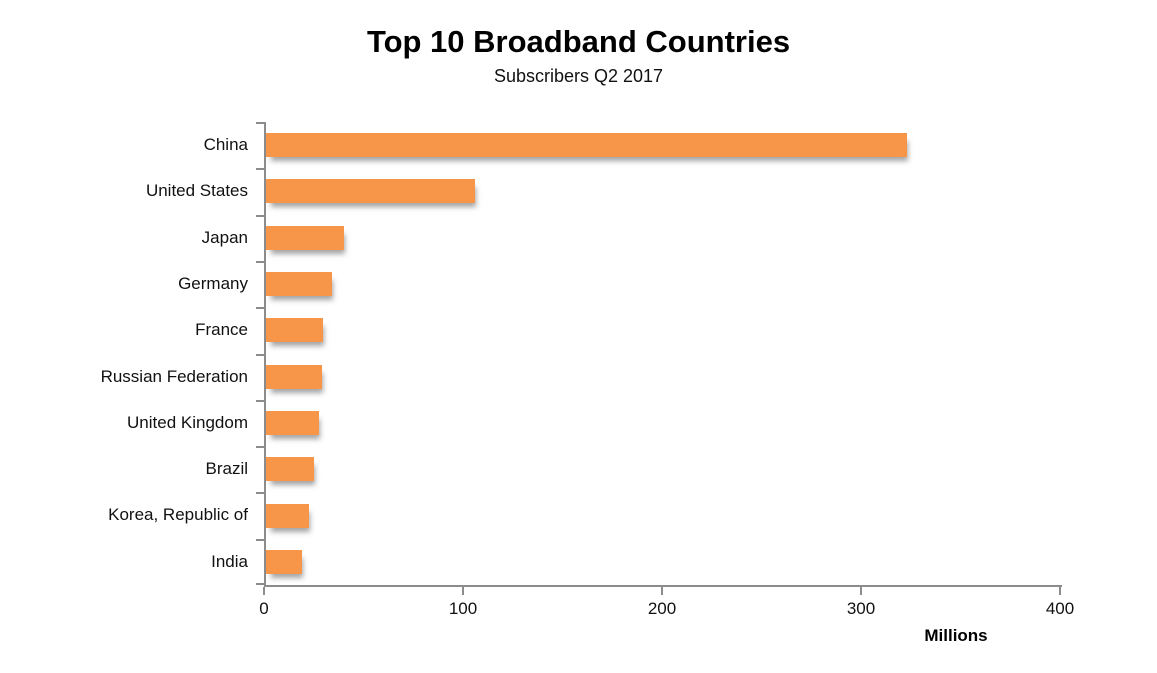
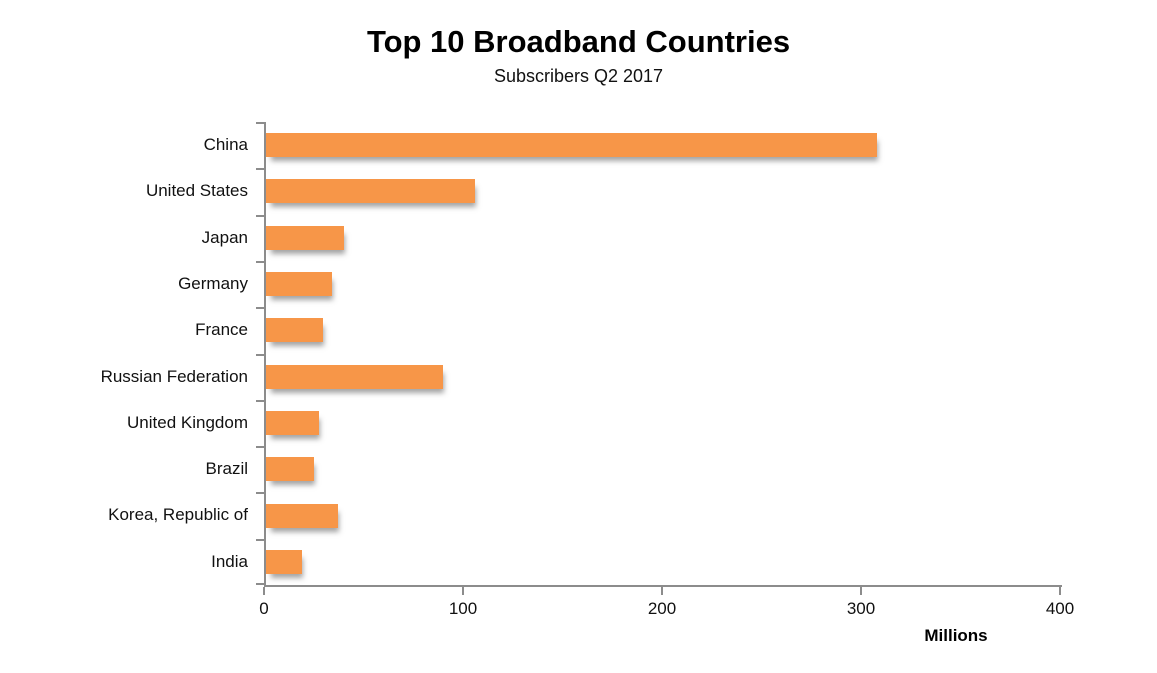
China: 322 -> 307
Russian Federation: 28 -> 89
Korea, Republic of: 22 -> 36
